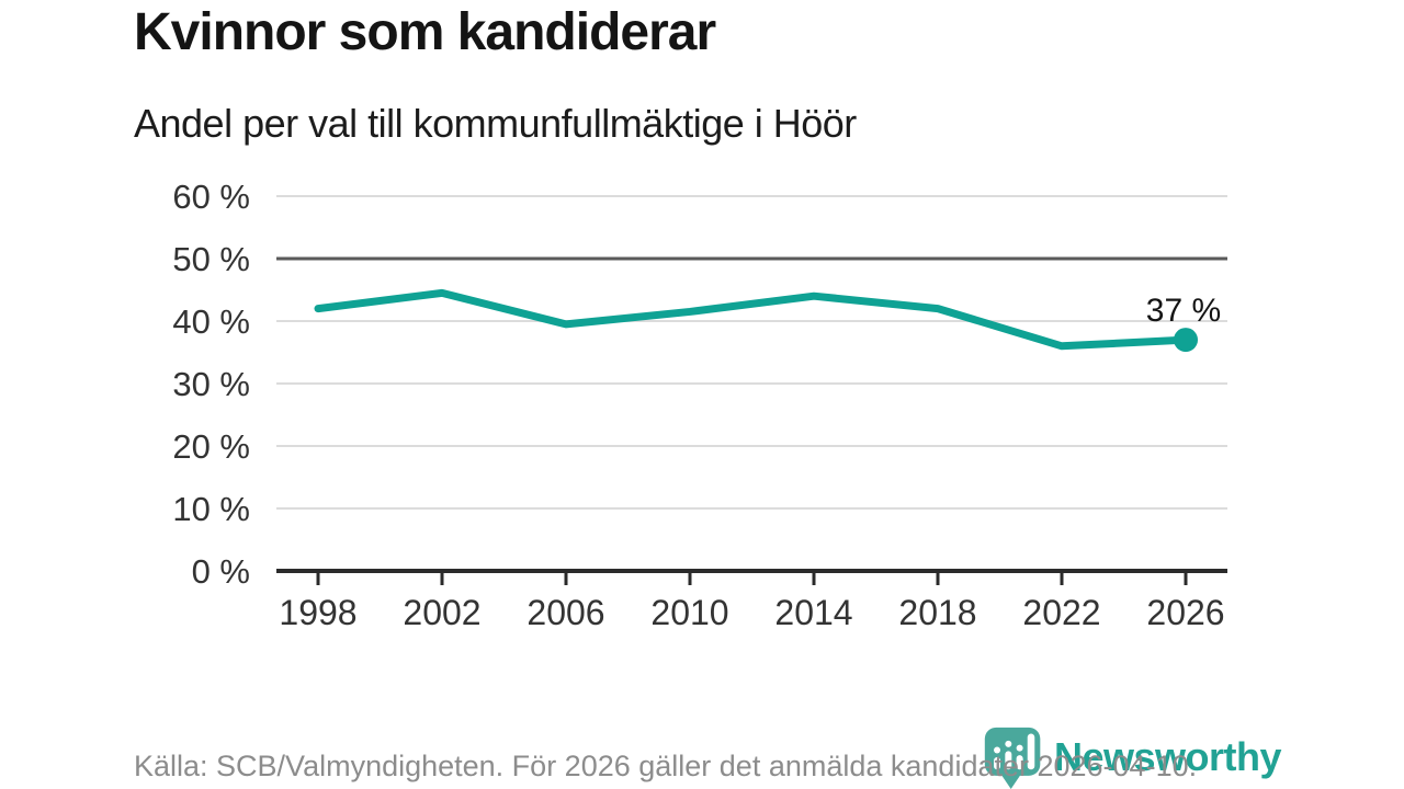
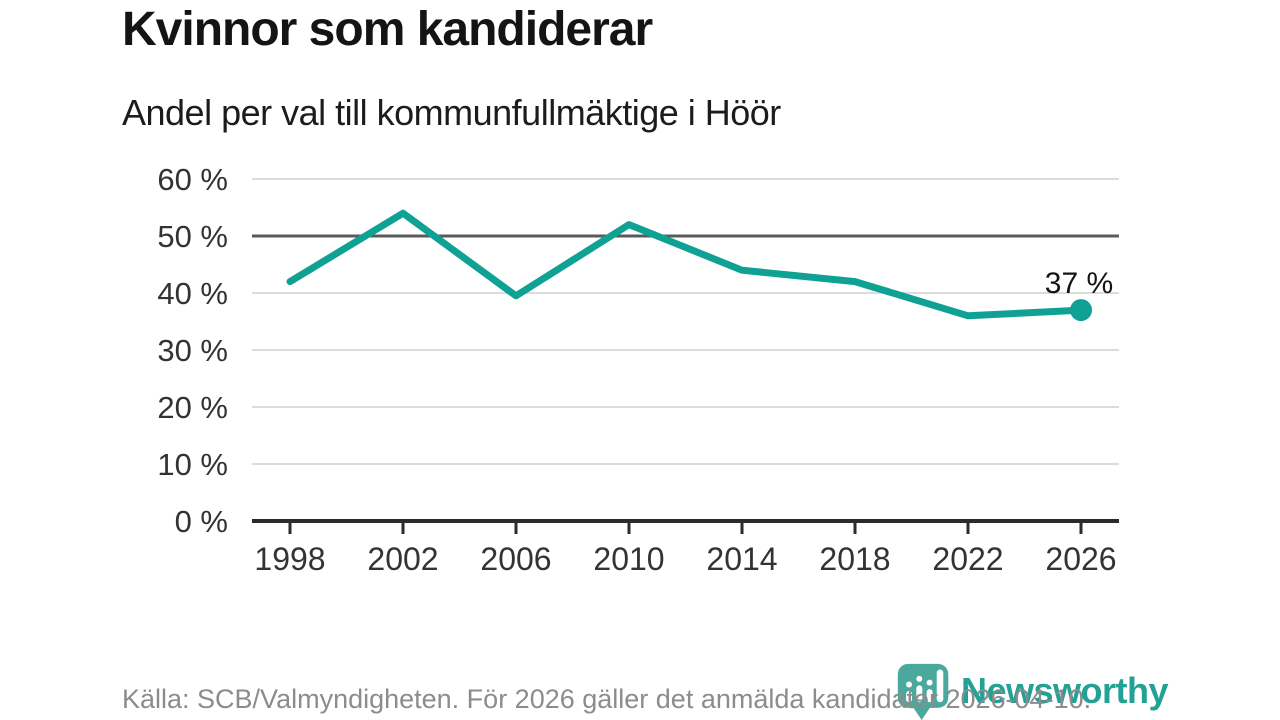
2002: 44% -> 54%
2010: 42% -> 52%
